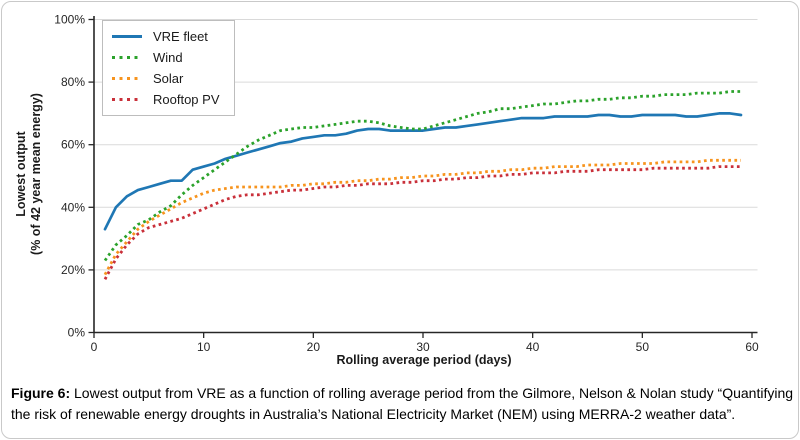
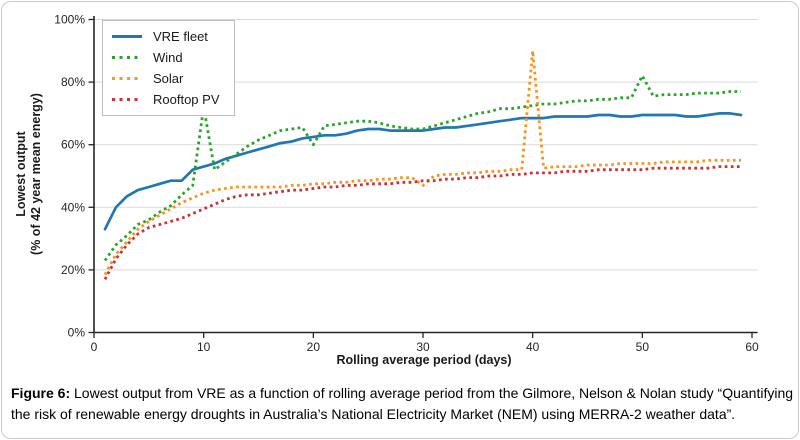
Wind/10: 50% -> 72%
Wind/20: 66% -> 60%
Solar/30: 50% -> 47%
Solar/40: 52% -> 90%
Wind/50: 76% -> 82%
